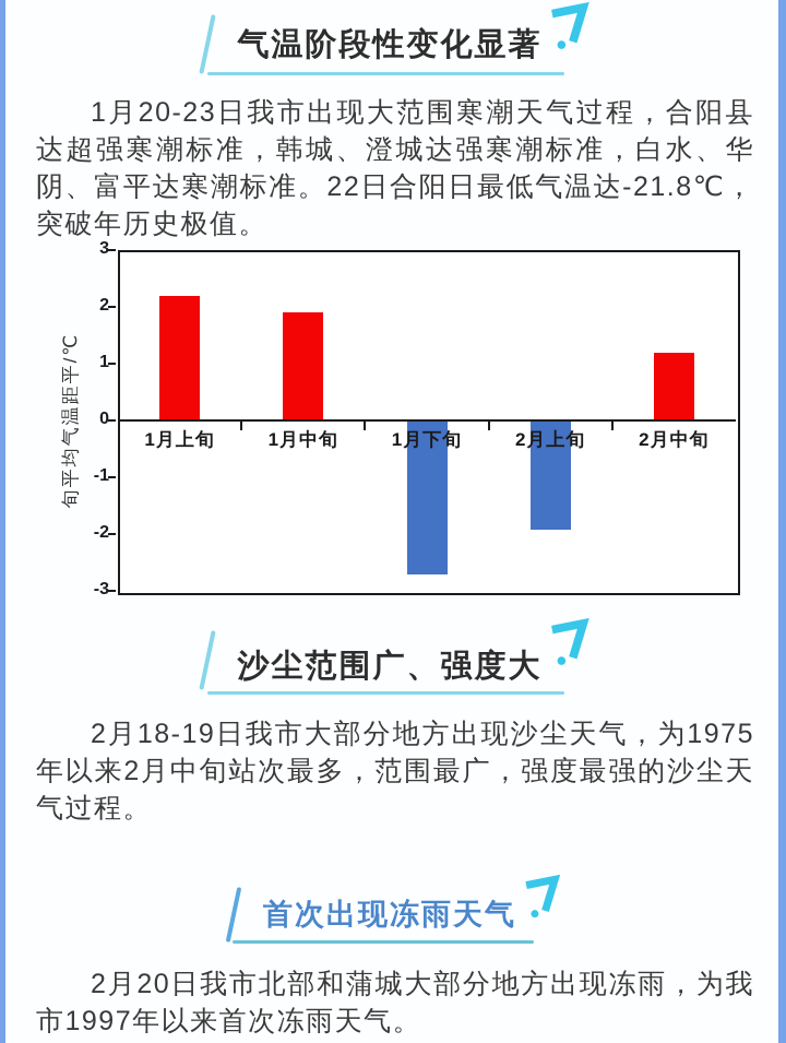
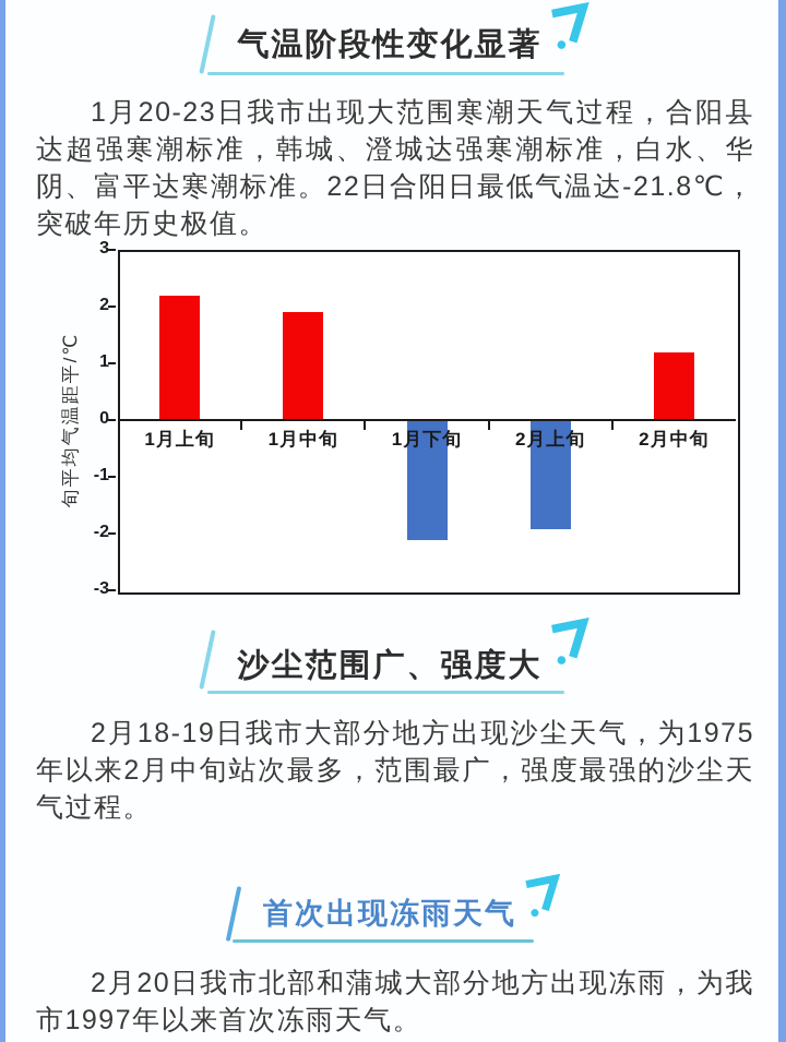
1月下旬: -2.7 -> -2.1
